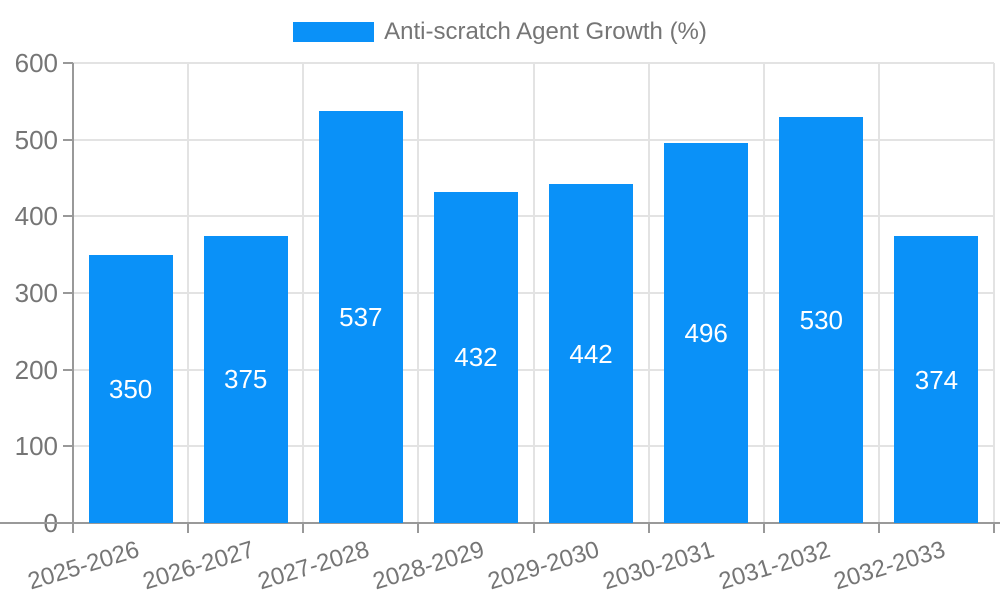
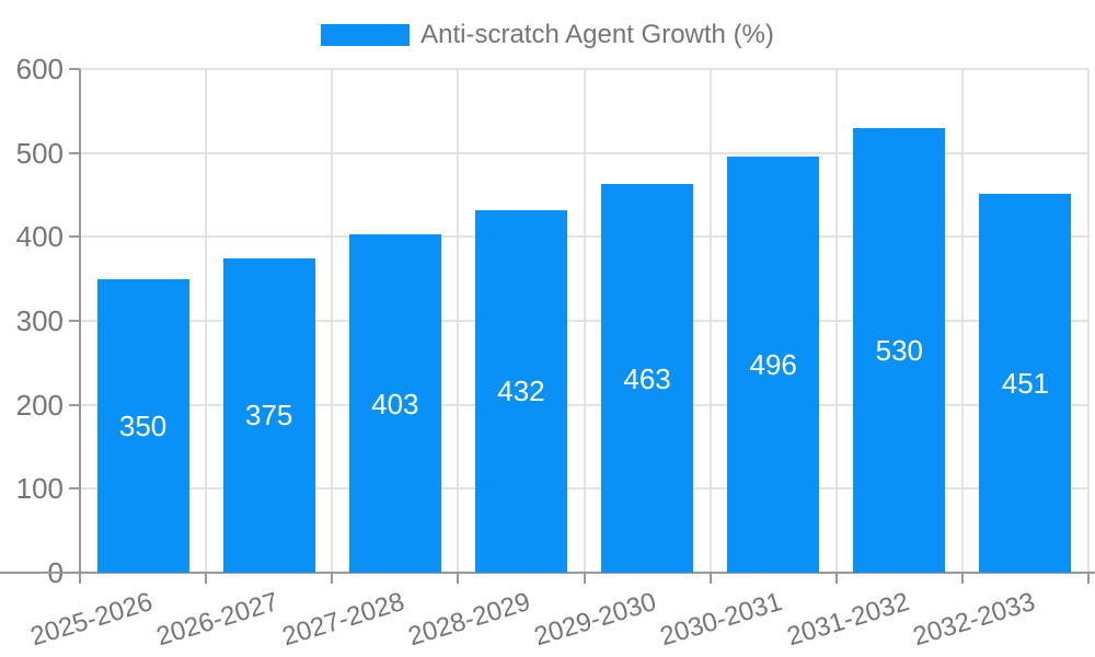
2027-2028: 537 -> 403
2029-2030: 442 -> 463
2032-2033: 374 -> 451
